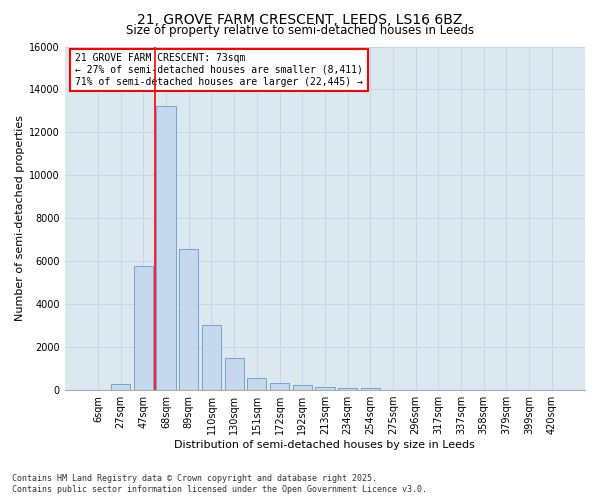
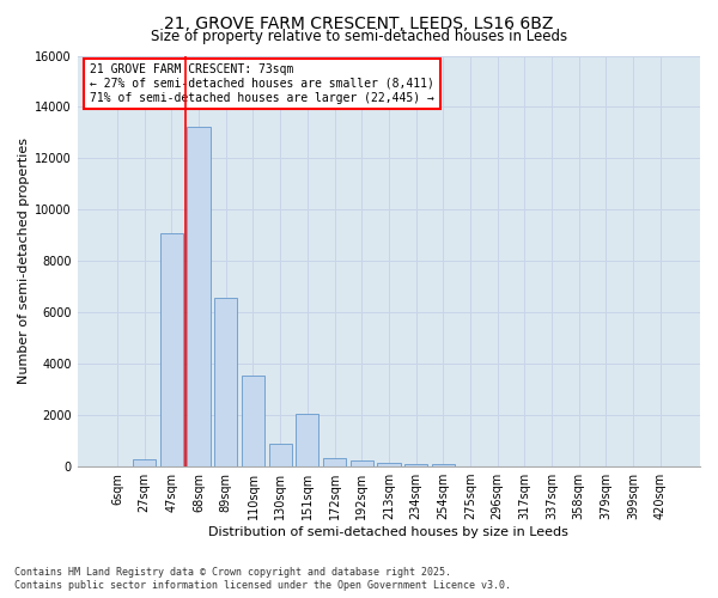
47sqm: 5800 -> 9100
110sqm: 3050 -> 3550
130sqm: 1500 -> 900
151sqm: 580 -> 2050
